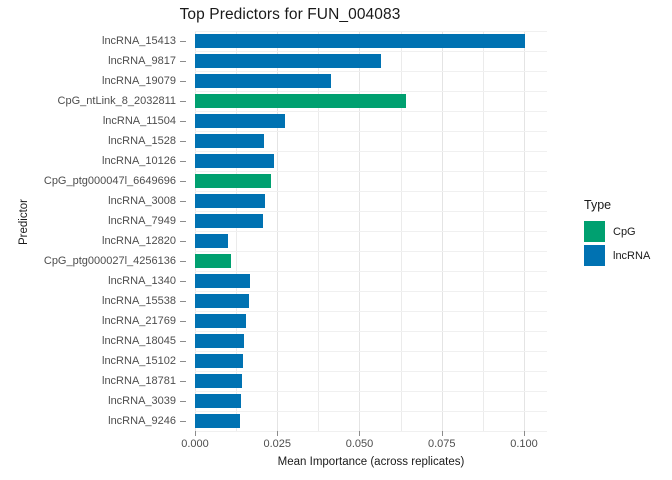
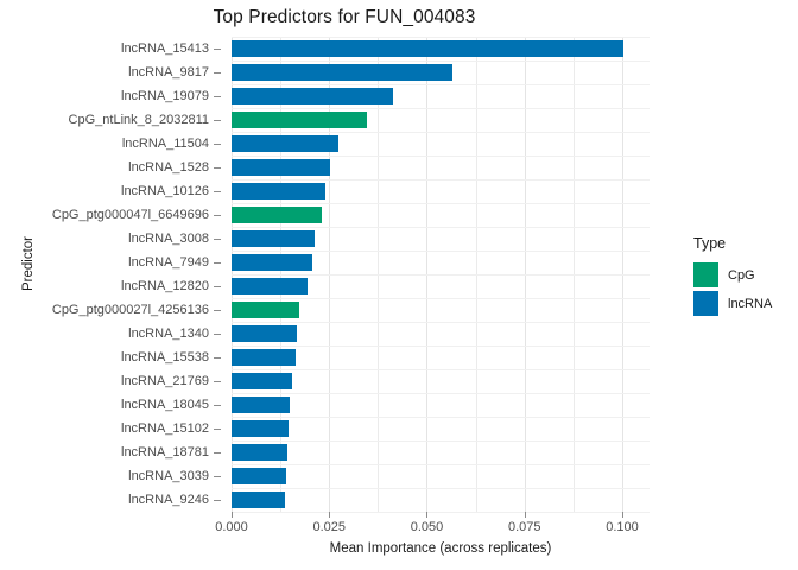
CpG_ntLink_8_2032811: 0.064 -> 0.035
lncRNA_1528: 0.021 -> 0.025
lncRNA_12820: 0.010 -> 0.020
CpG_ptg000027l_4256136: 0.011 -> 0.017
